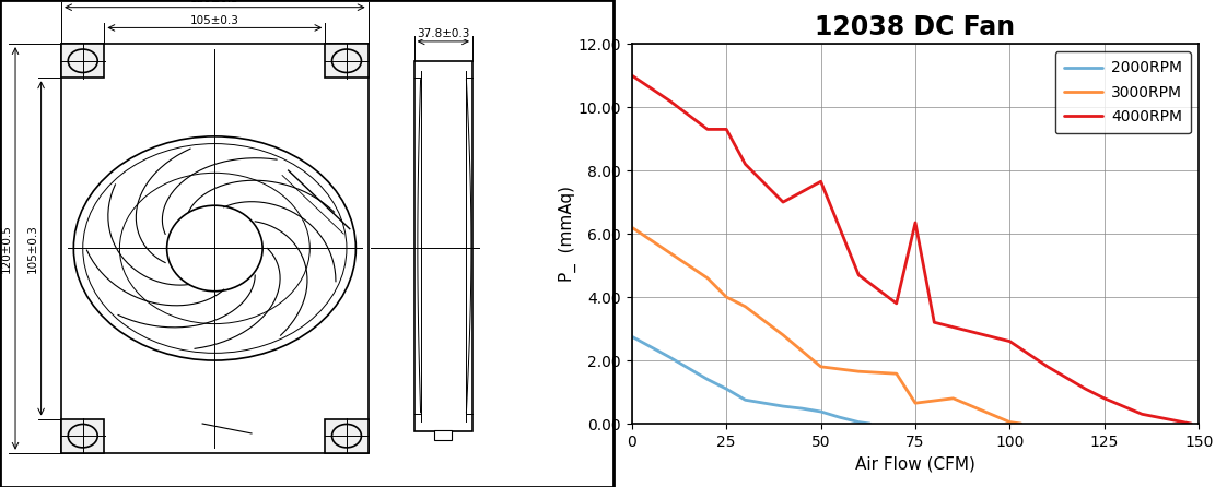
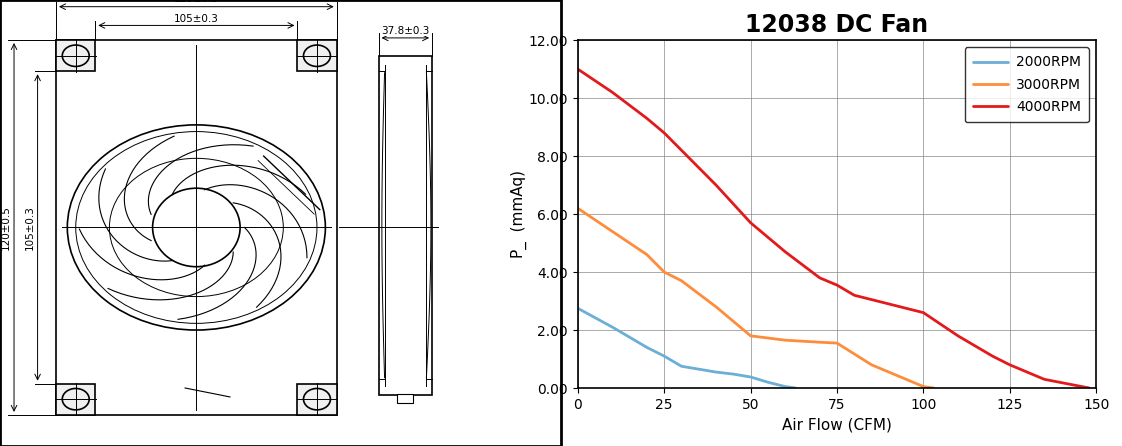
12038 DC Fan/4000RPM/25: 9.30 -> 8.80
12038 DC Fan/4000RPM/50: 7.65 -> 5.70
12038 DC Fan/3000RPM/75: 0.65 -> 1.55
12038 DC Fan/4000RPM/75: 6.35 -> 3.55
